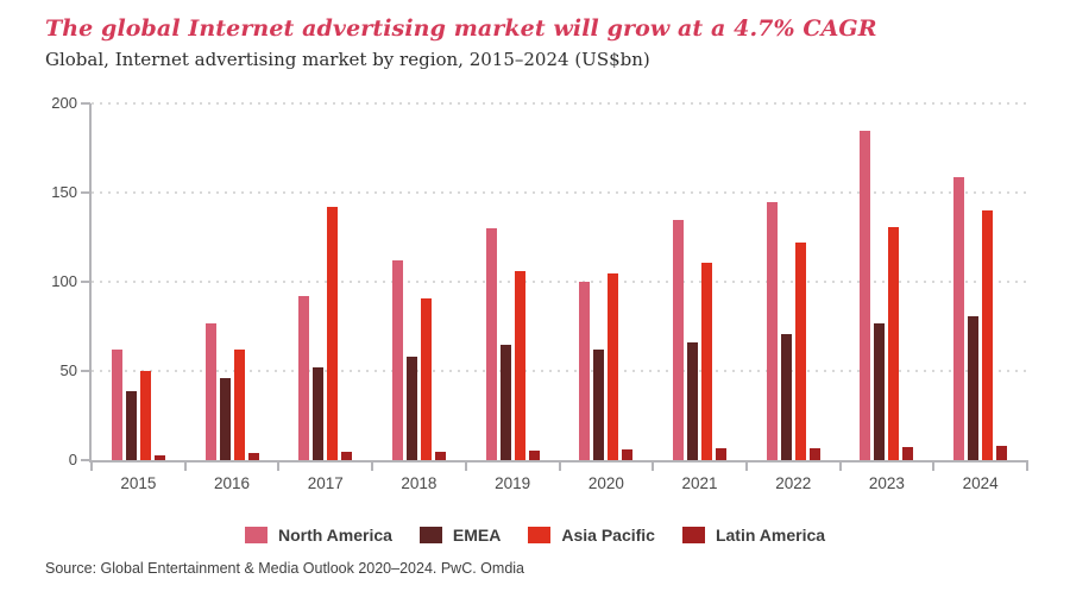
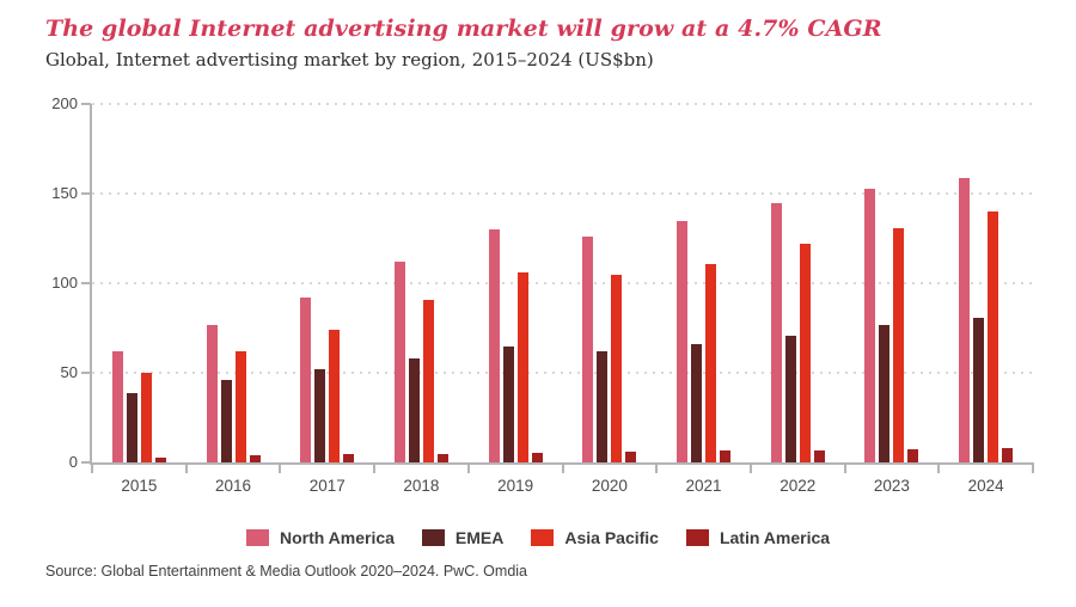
Asia Pacific/2017: 142 -> 74
North America/2020: 100 -> 126
North America/2023: 185 -> 153
